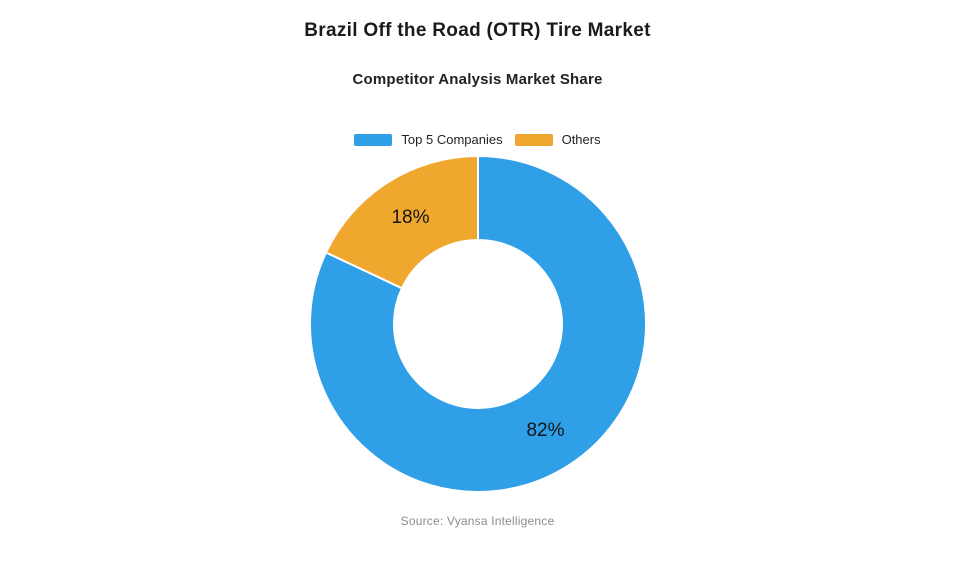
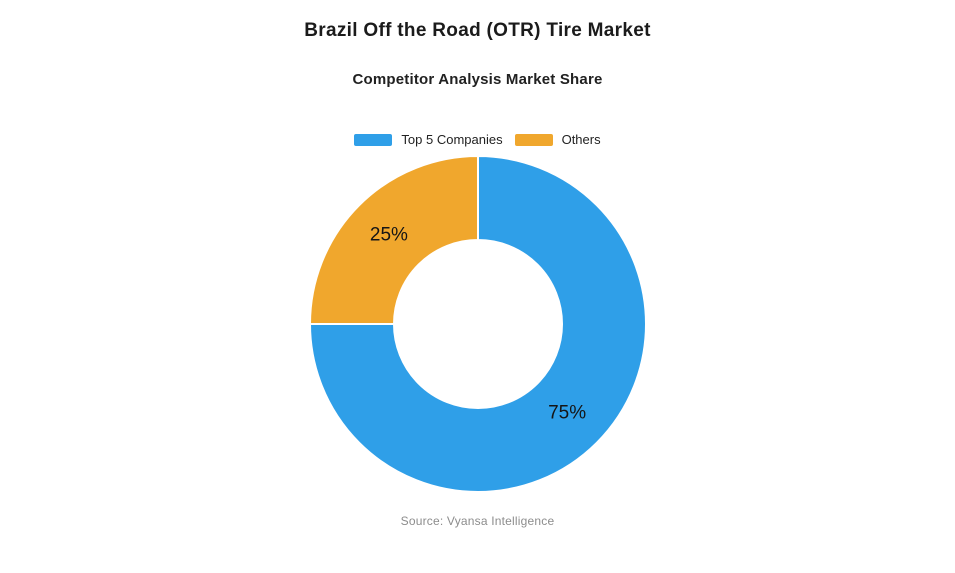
Top 5 Companies: 82% -> 75%
Others: 18% -> 25%
